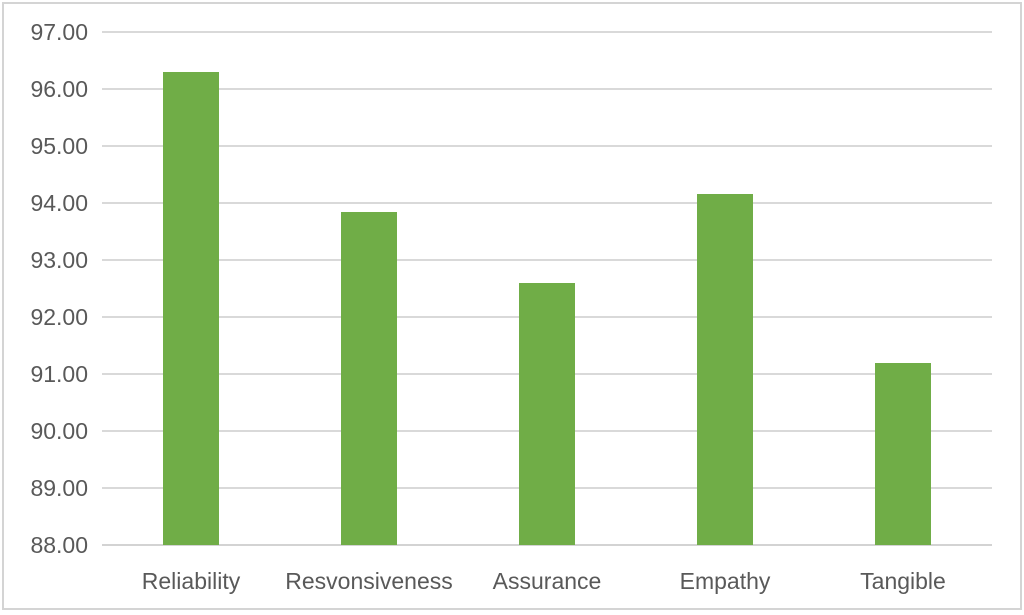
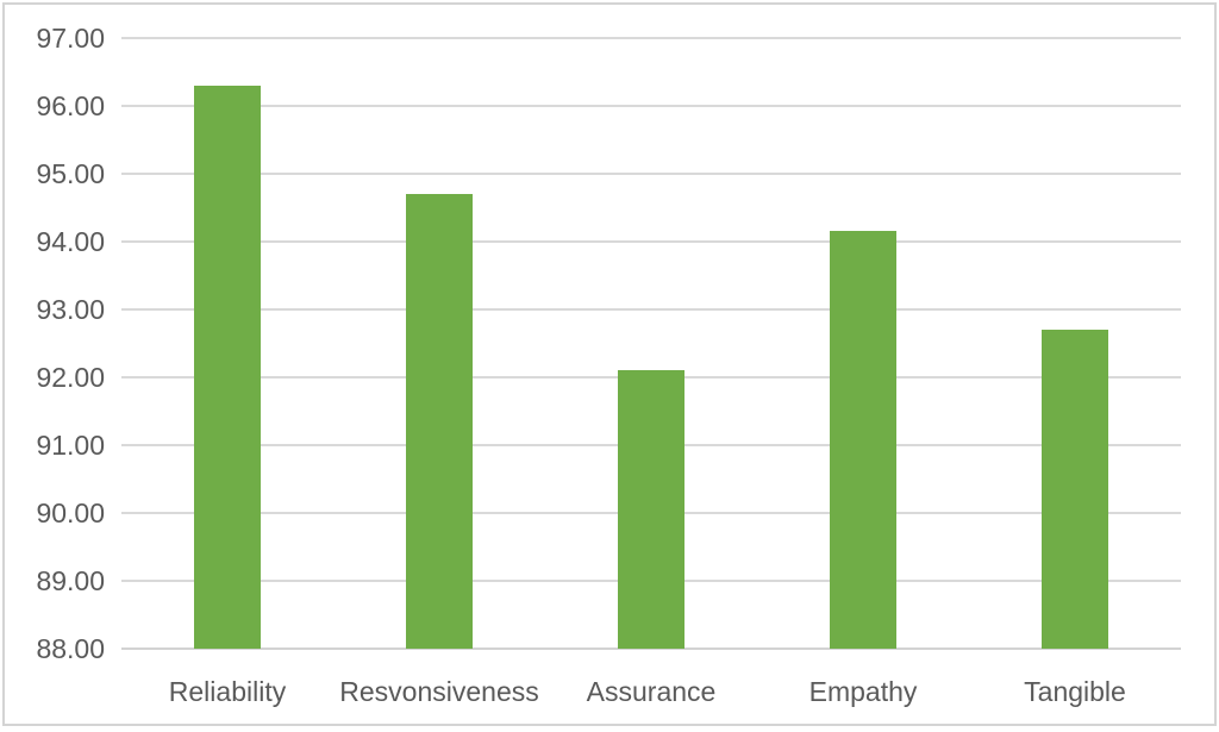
Resvonsiveness: 93.8 -> 94.7
Assurance: 92.6 -> 92.1
Tangible: 91.2 -> 92.7
